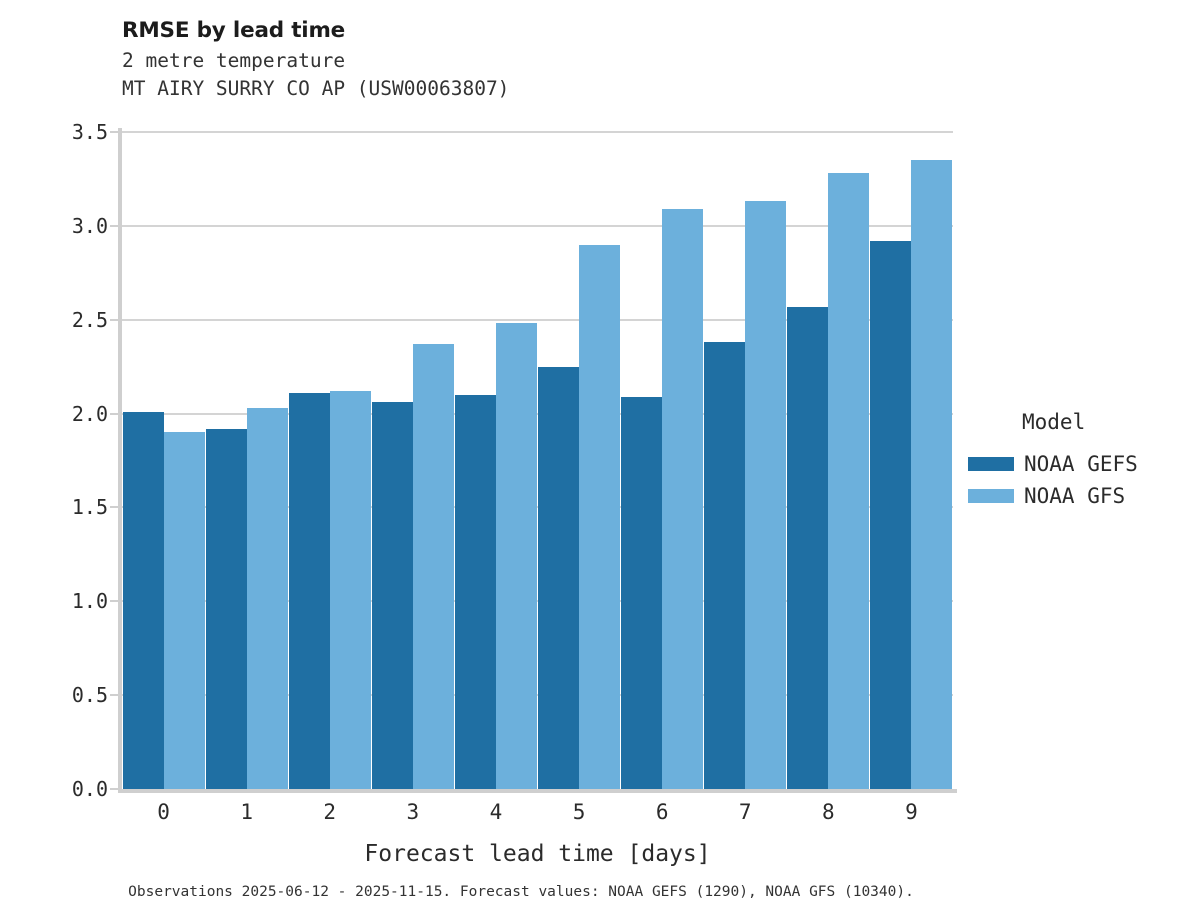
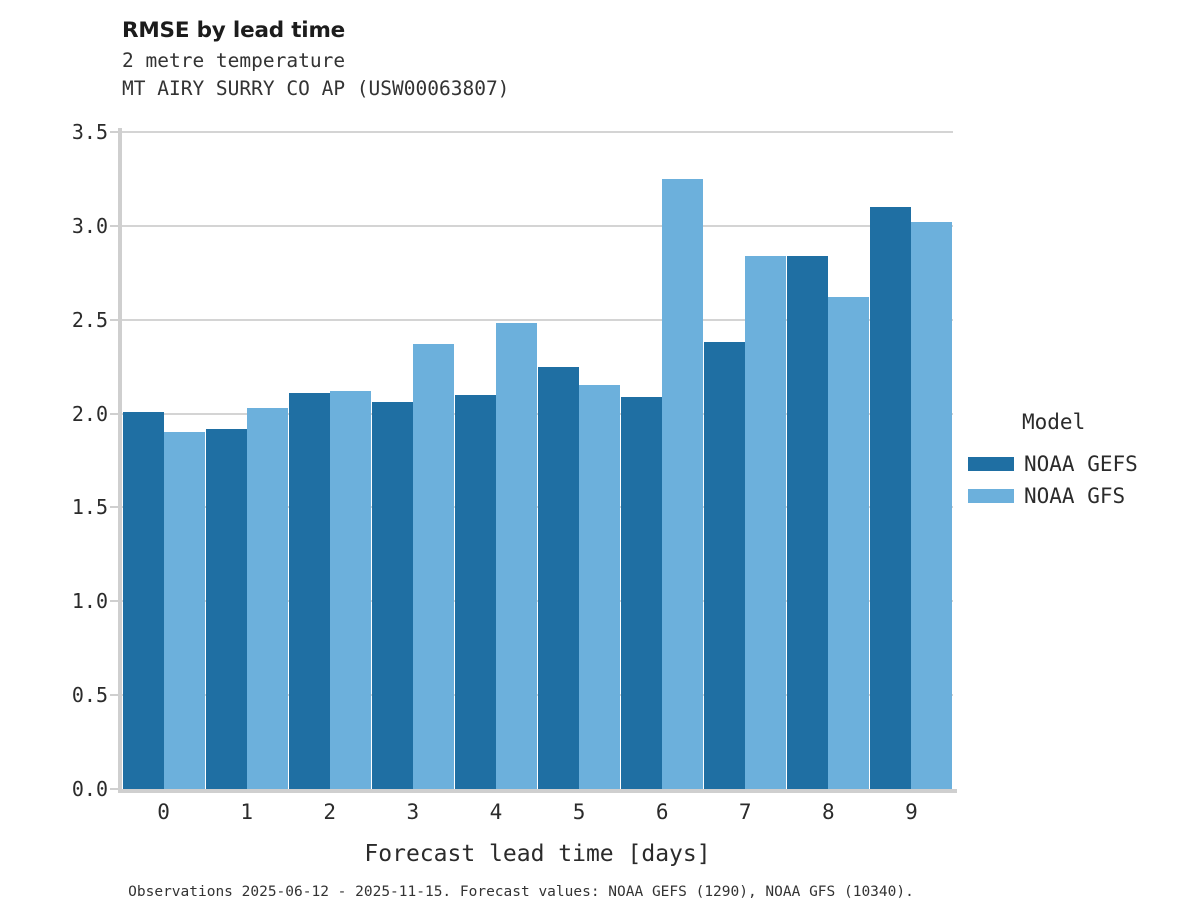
NOAA GFS/5: 2.90 -> 2.15
NOAA GFS/6: 3.09 -> 3.25
NOAA GFS/7: 3.13 -> 2.84
NOAA GEFS/8: 2.57 -> 2.84
NOAA GFS/8: 3.28 -> 2.62
NOAA GEFS/9: 2.92 -> 3.10
NOAA GFS/9: 3.35 -> 3.02
